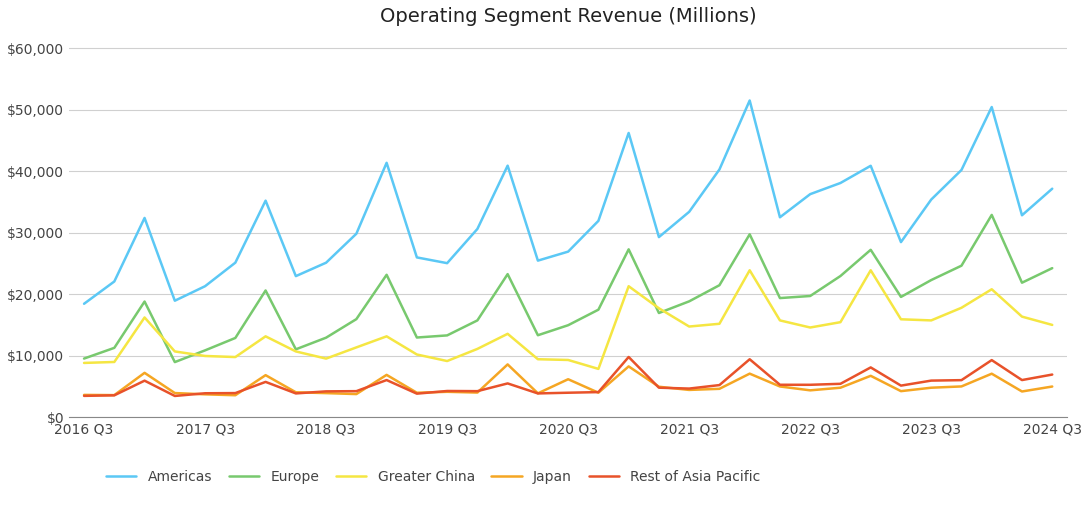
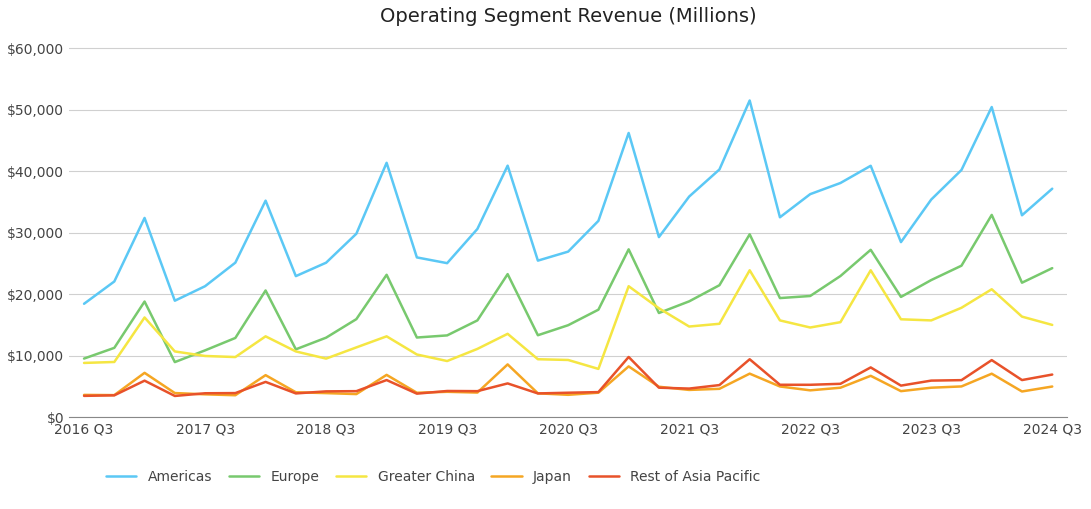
Japan/2020 Q3: $6,200 -> $3,700
Americas/2021 Q3: $33,400 -> $35,900
